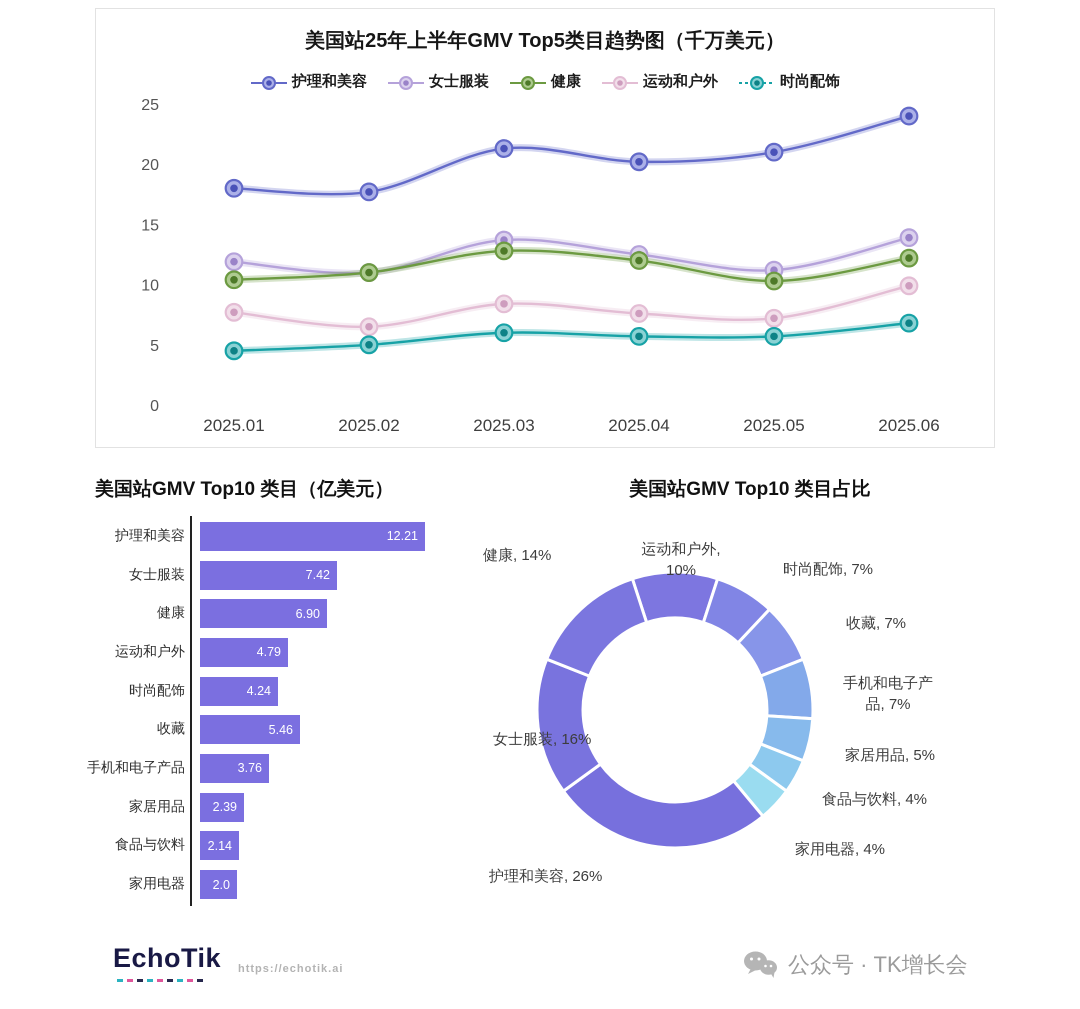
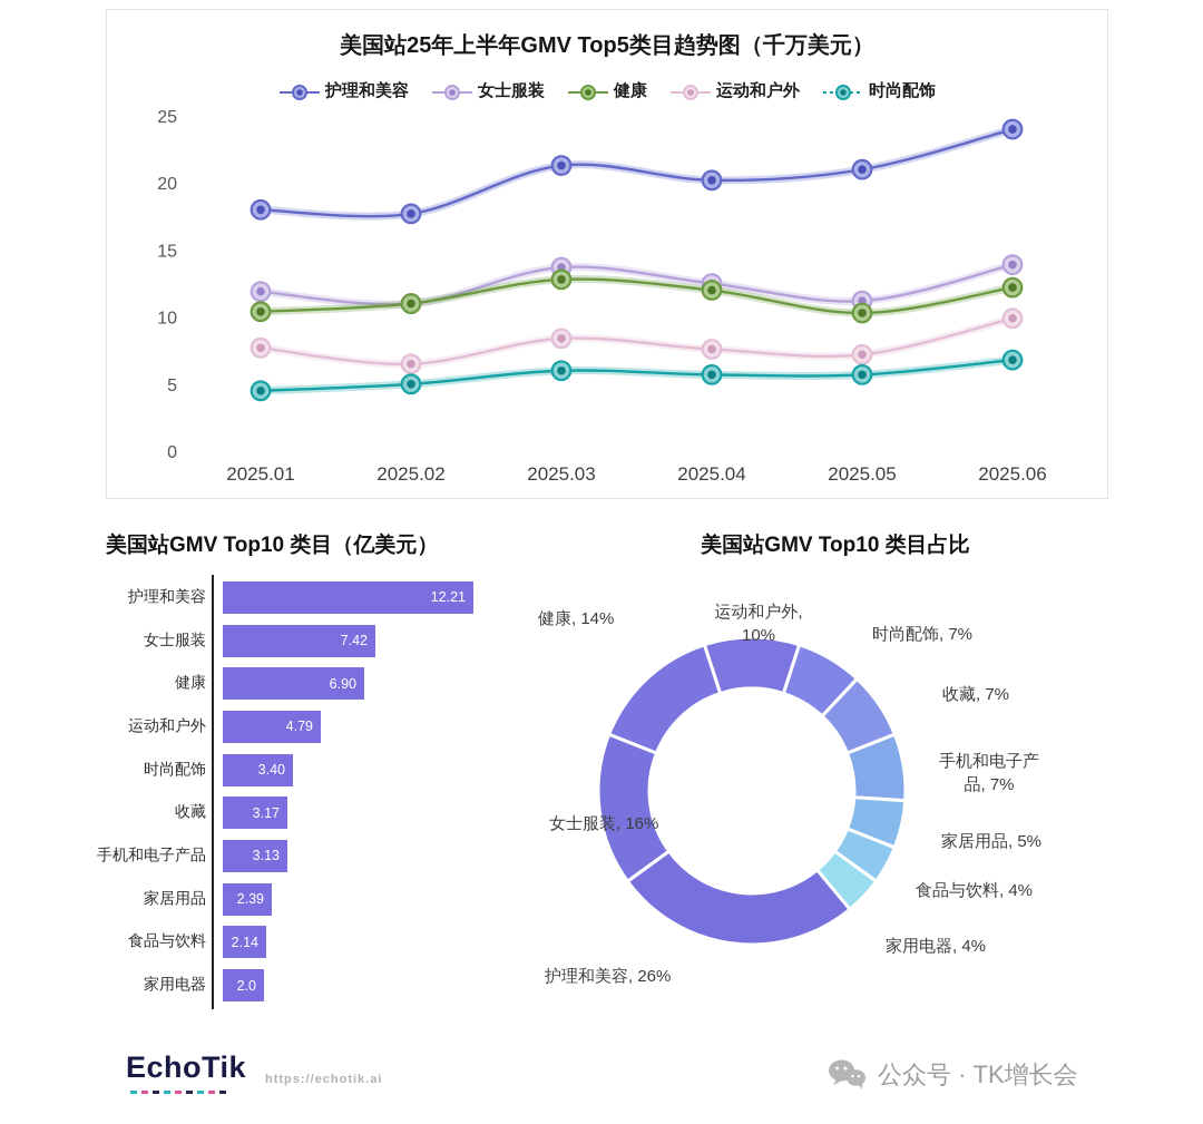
美国站GMV Top10 类目（亿美元）/时尚配饰: 4.24 -> 3.40
美国站GMV Top10 类目（亿美元）/收藏: 5.46 -> 3.17
美国站GMV Top10 类目（亿美元）/手机和电子产品: 3.76 -> 3.13
